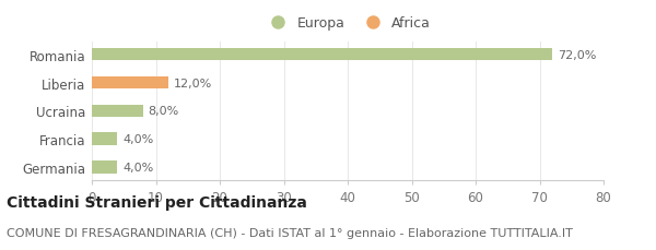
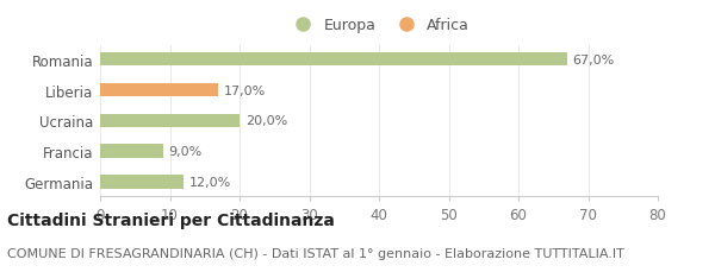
Romania: 72,0% -> 67,0%
Liberia: 12,0% -> 17,0%
Ucraina: 8,0% -> 20,0%
Francia: 4,0% -> 9,0%
Germania: 4,0% -> 12,0%
